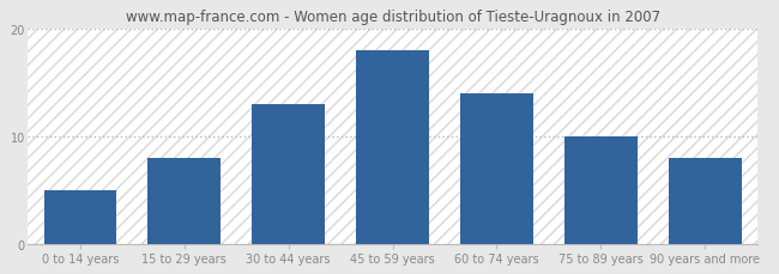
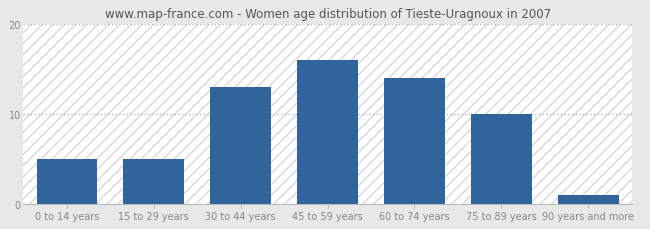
15 to 29 years: 8 -> 5
45 to 59 years: 18 -> 16
90 years and more: 8 -> 1
